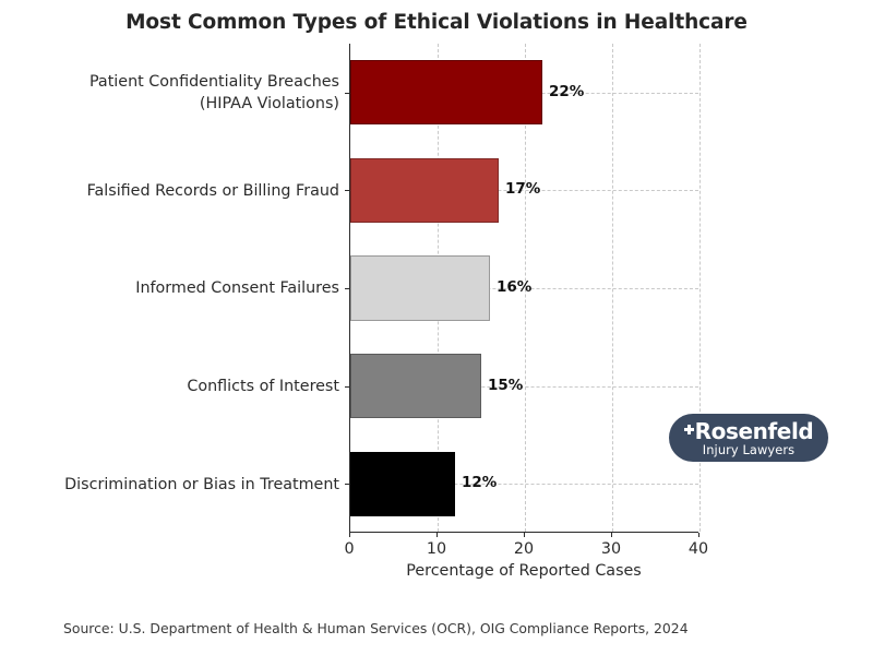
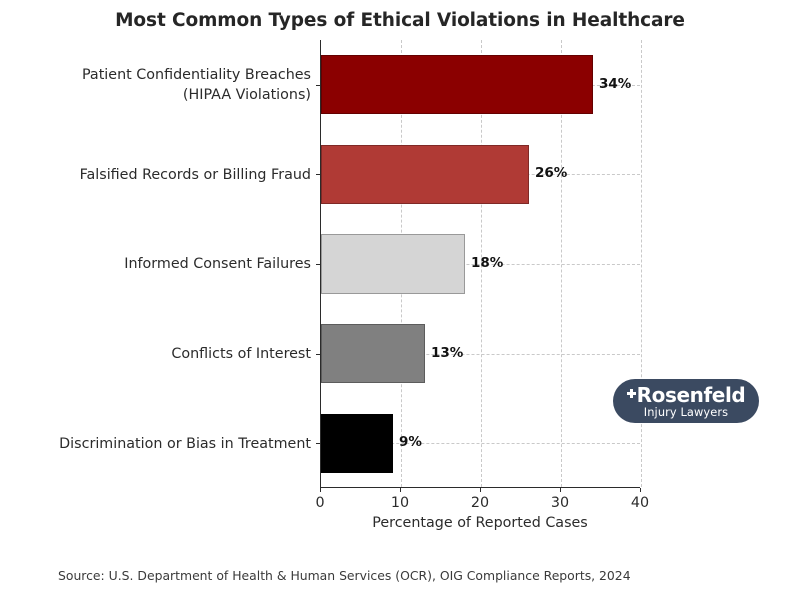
Patient Confidentiality Breaches (HIPAA Violations): 22% -> 34%
Falsified Records or Billing Fraud: 17% -> 26%
Informed Consent Failures: 16% -> 18%
Conflicts of Interest: 15% -> 13%
Discrimination or Bias in Treatment: 12% -> 9%
